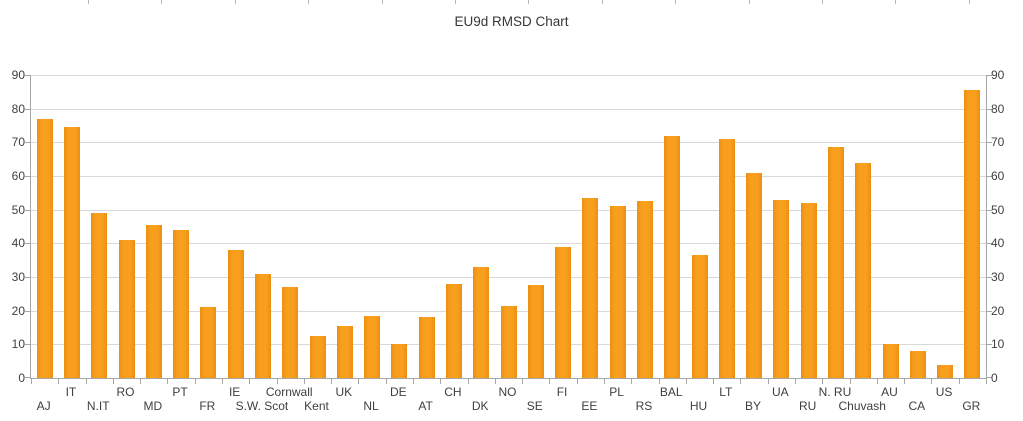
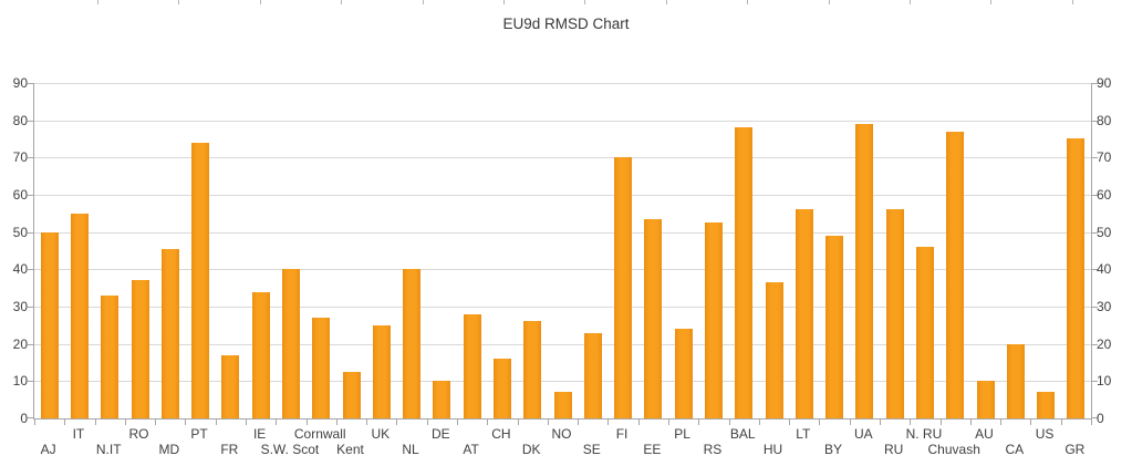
AJ: 77 -> 50
IT: 74 -> 55
N.IT: 49 -> 33
RO: 41 -> 37
PT: 44 -> 74
FR: 21 -> 17
IE: 38 -> 34
S.W. Scot: 31 -> 40
UK: 16 -> 25
NL: 18 -> 40
AT: 18 -> 28
CH: 28 -> 16
DK: 33 -> 26
NO: 22 -> 7
SE: 28 -> 23
FI: 39 -> 70
PL: 51 -> 24
BAL: 72 -> 78
LT: 71 -> 56
BY: 61 -> 49
UA: 53 -> 79
RU: 52 -> 56
N. RU: 68 -> 46
Chuvash: 64 -> 77
CA: 8 -> 20
US: 4 -> 7
GR: 86 -> 75
